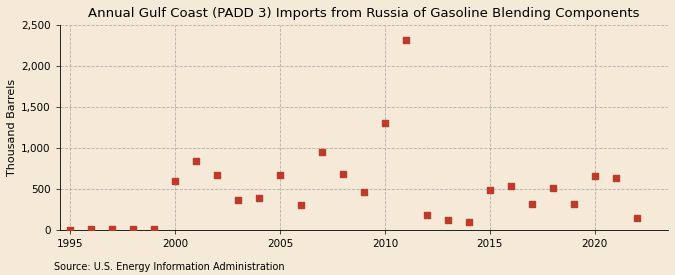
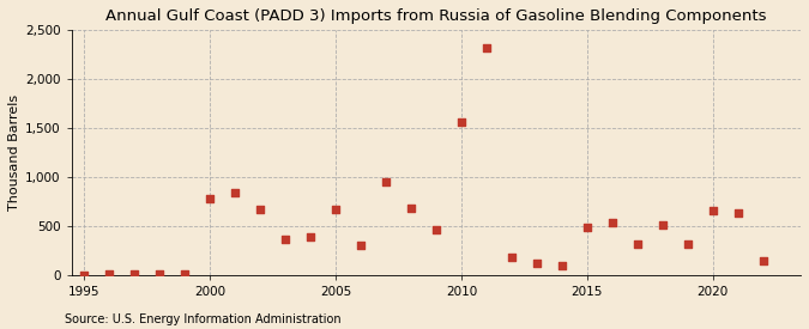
2000: 600 -> 780
2010: 1,300 -> 1,560
